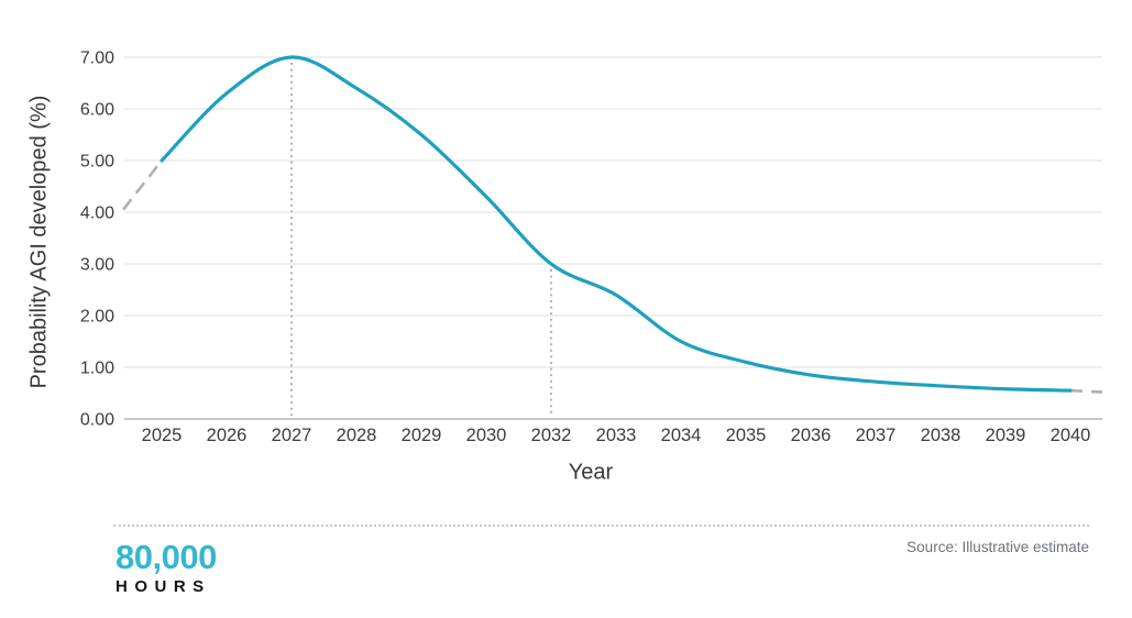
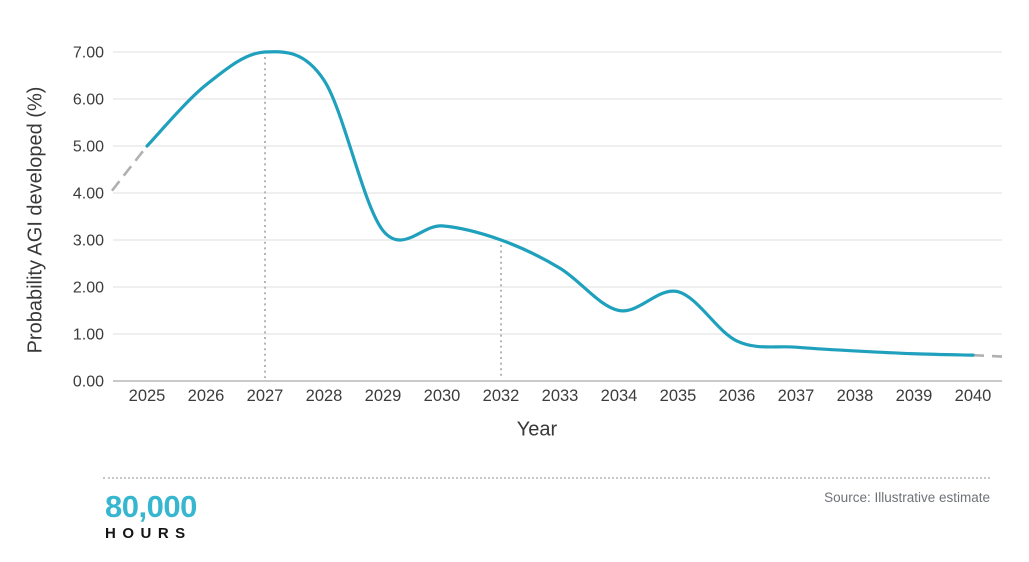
2029: 5.5 -> 3.2
2030: 4.3 -> 3.3
2035: 1.1 -> 1.9
